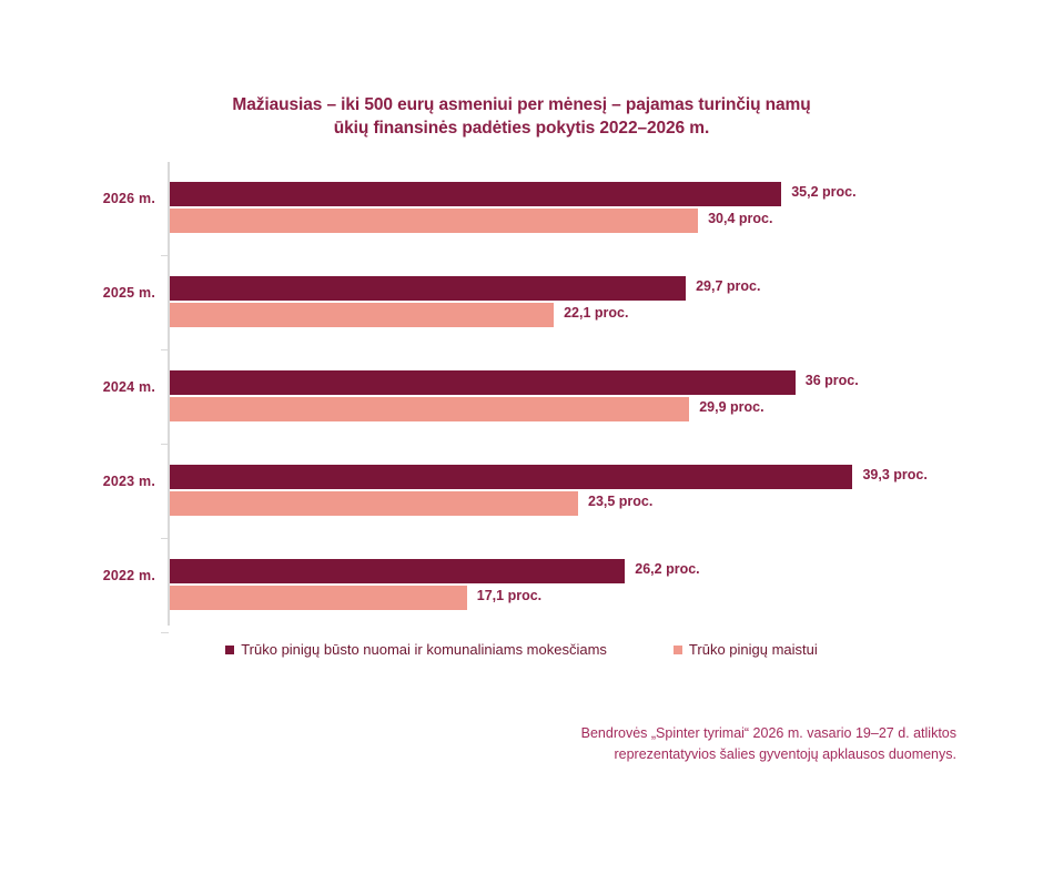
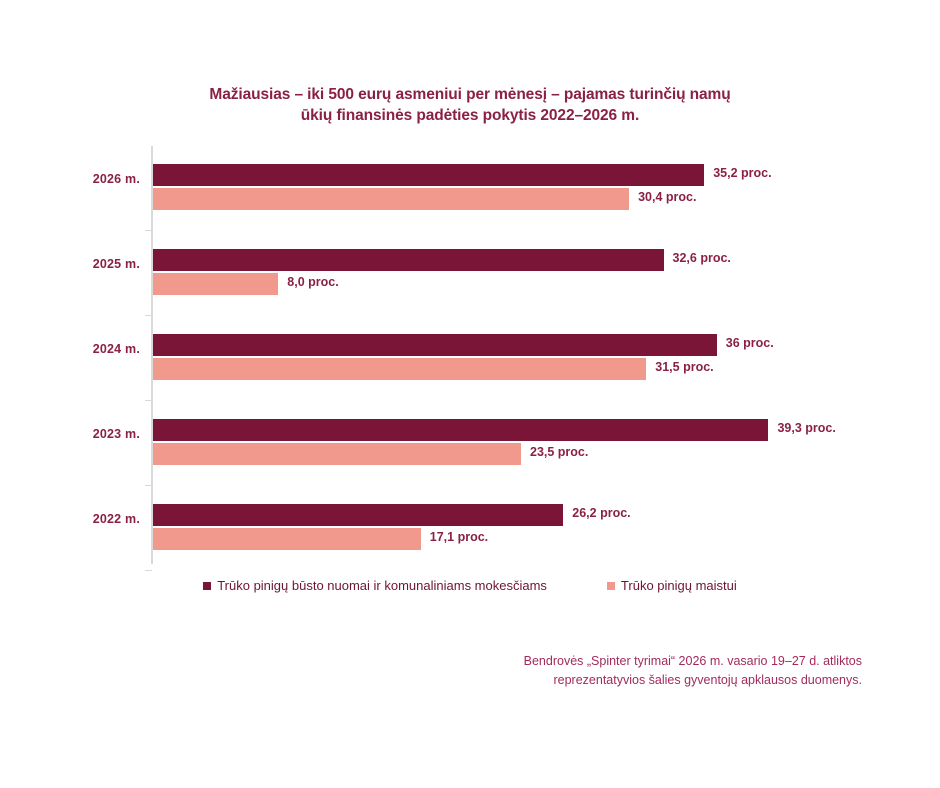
Trūko pinigų būsto nuomai ir komunaliniams mokesčiams/2025 m.: 29,7 -> 32,6
Trūko pinigų maistui/2025 m.: 22,1 -> 8,0
Trūko pinigų maistui/2024 m.: 29,9 -> 31,5
